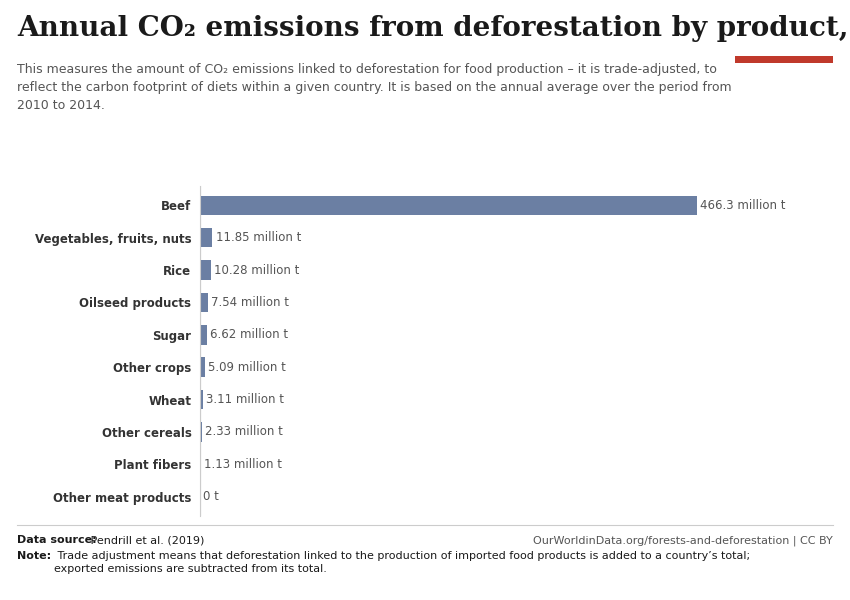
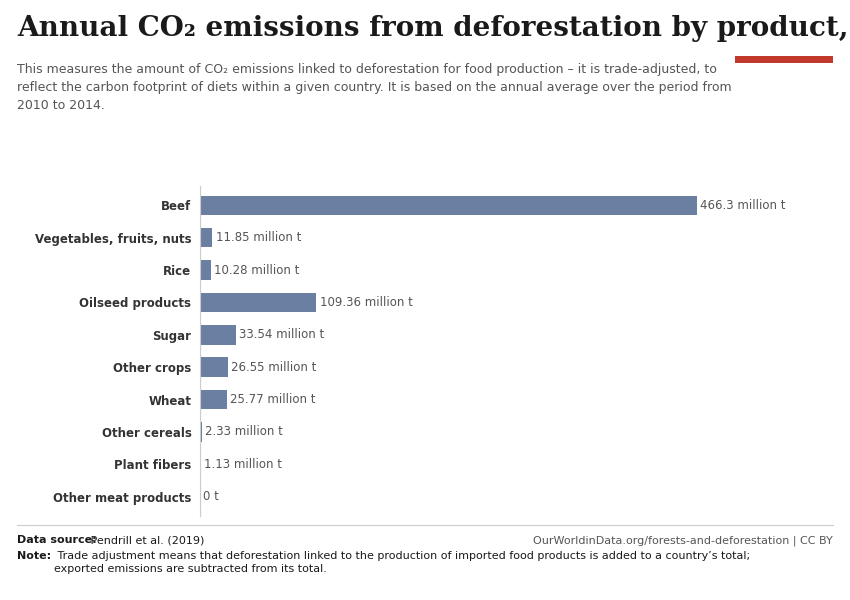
Oilseed products: 7.54 -> 109.36
Sugar: 6.62 -> 33.54
Other crops: 5.09 -> 26.55
Wheat: 3.11 -> 25.77
